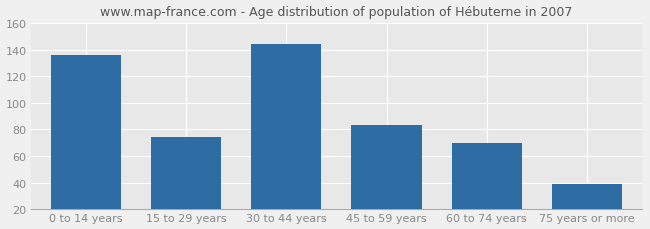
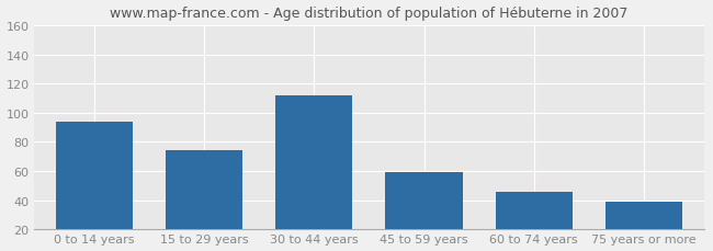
0 to 14 years: 136 -> 94
30 to 44 years: 144 -> 112
45 to 59 years: 83 -> 59
60 to 74 years: 70 -> 46
